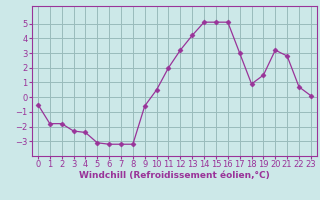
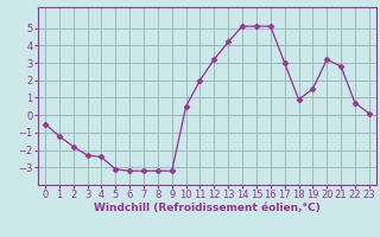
1: -1.8 -> -1.2
9: -0.6 -> -3.2
